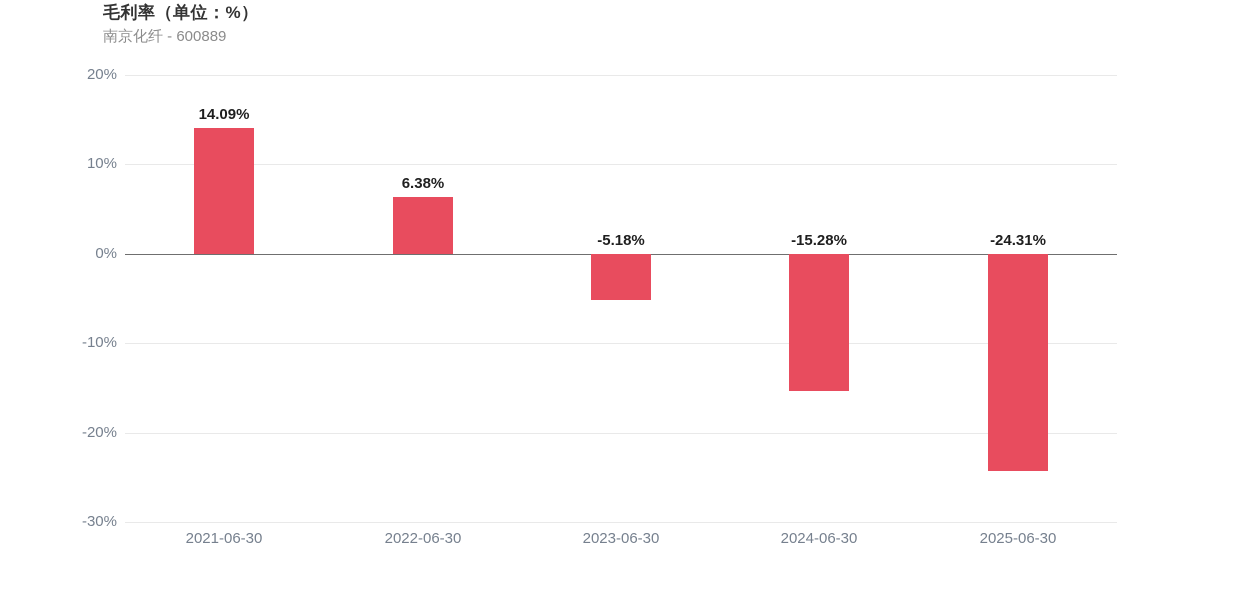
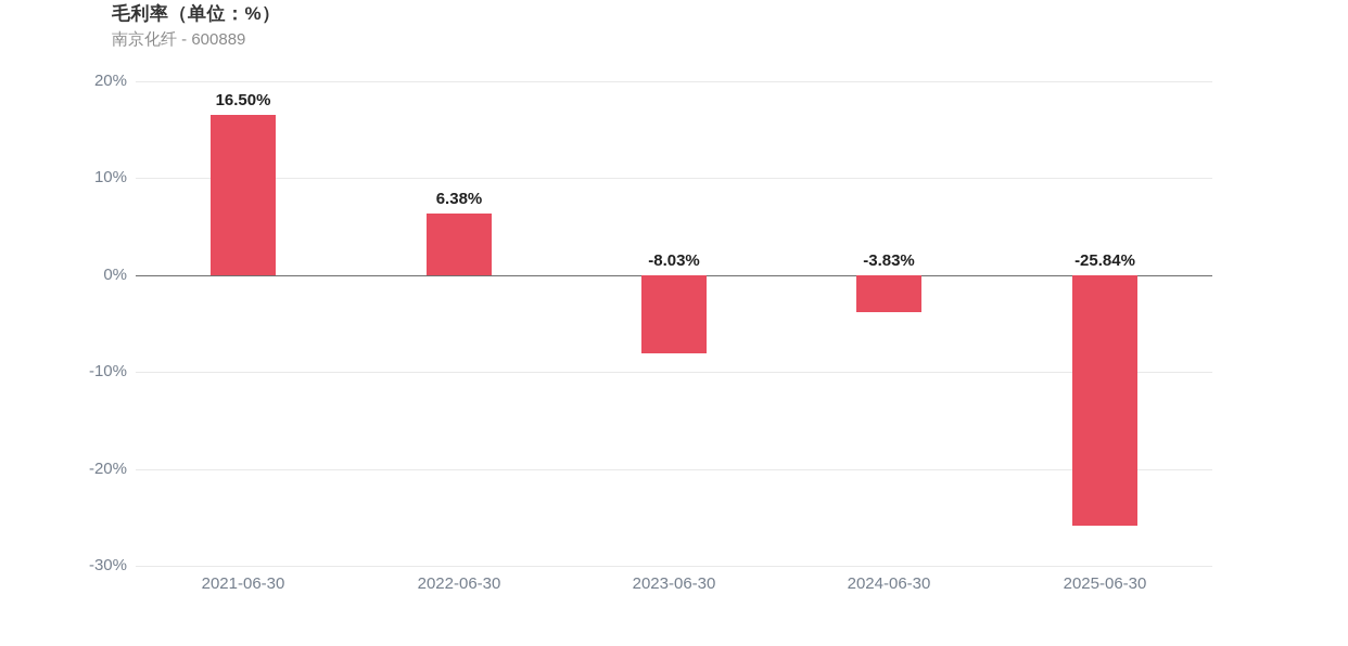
2021-06-30: 14.09% -> 16.50%
2023-06-30: -5.18% -> -8.03%
2024-06-30: -15.28% -> -3.83%
2025-06-30: -24.31% -> -25.84%
